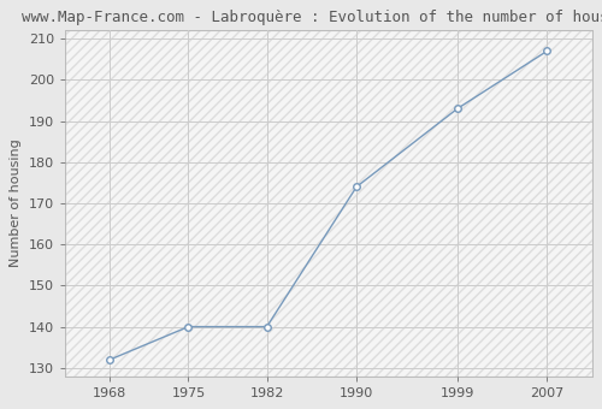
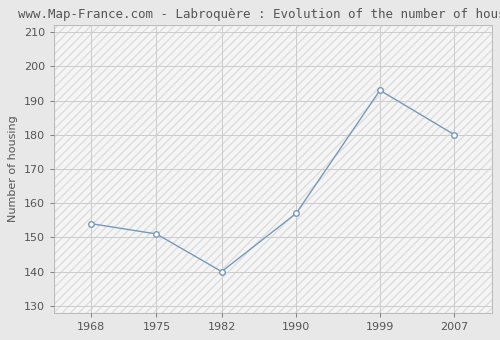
1968: 132 -> 154
1975: 140 -> 151
1990: 174 -> 157
2007: 207 -> 180
